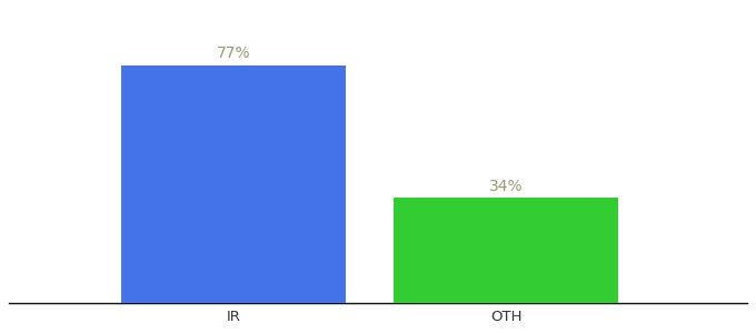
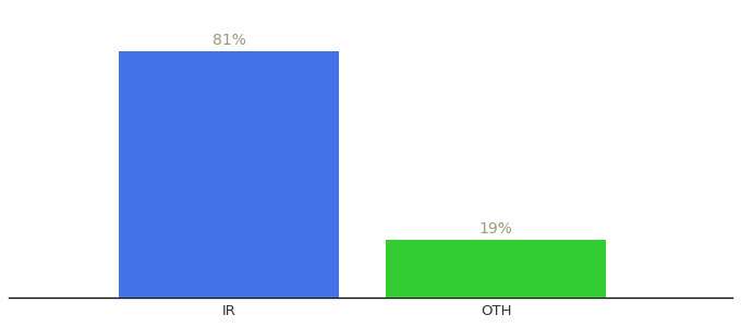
IR: 77% -> 81%
OTH: 34% -> 19%
